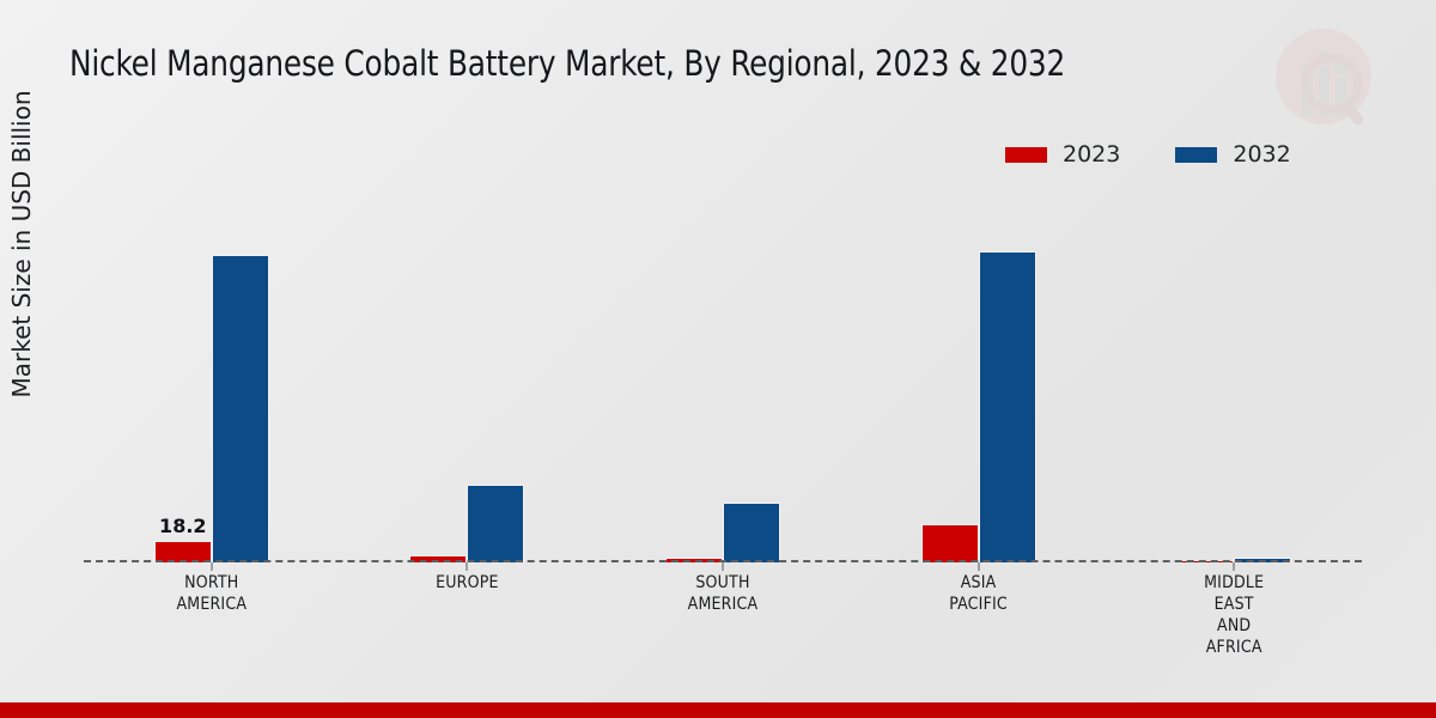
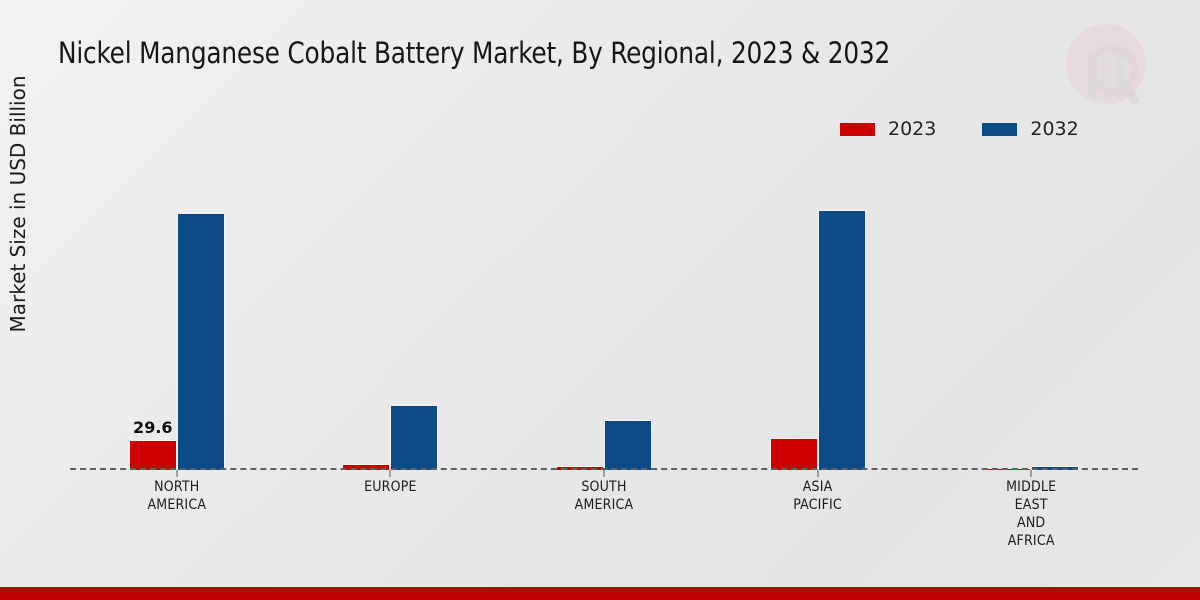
2023/NORTH AMERICA: 18.2 -> 29.6
